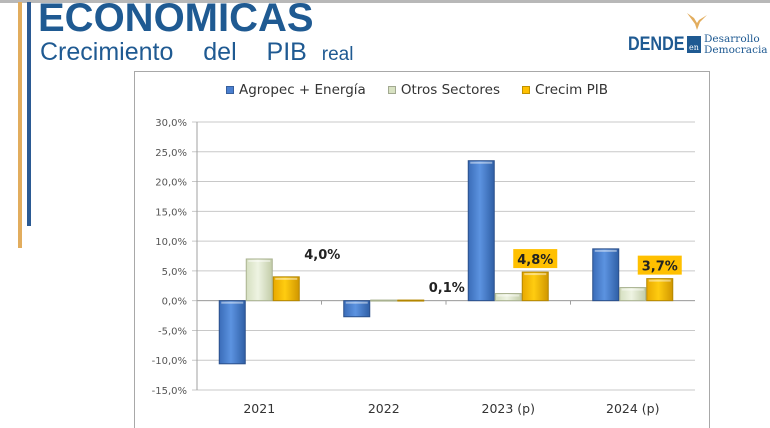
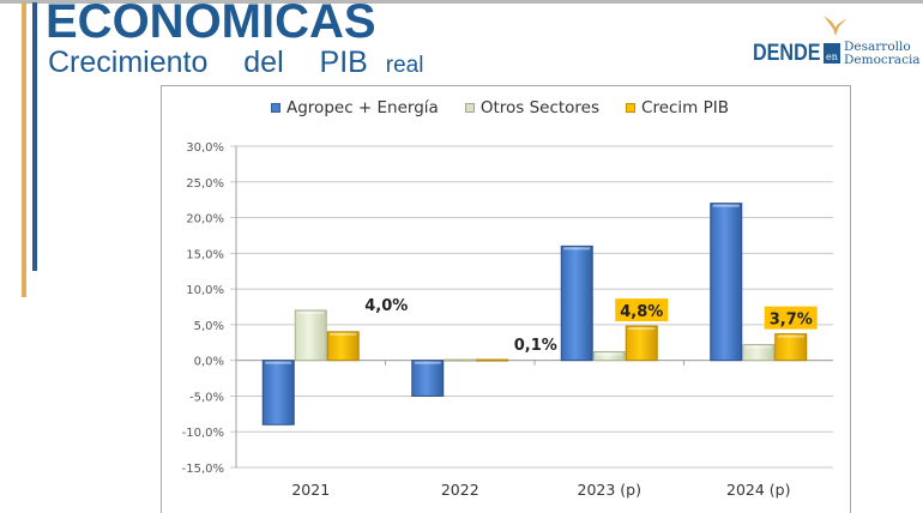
Agropec + Energía/2021: -11% -> -9%
Agropec + Energía/2022: -3% -> -5%
Agropec + Energía/2023 (p): 24% -> 16%
Agropec + Energía/2024 (p): 9% -> 22%
